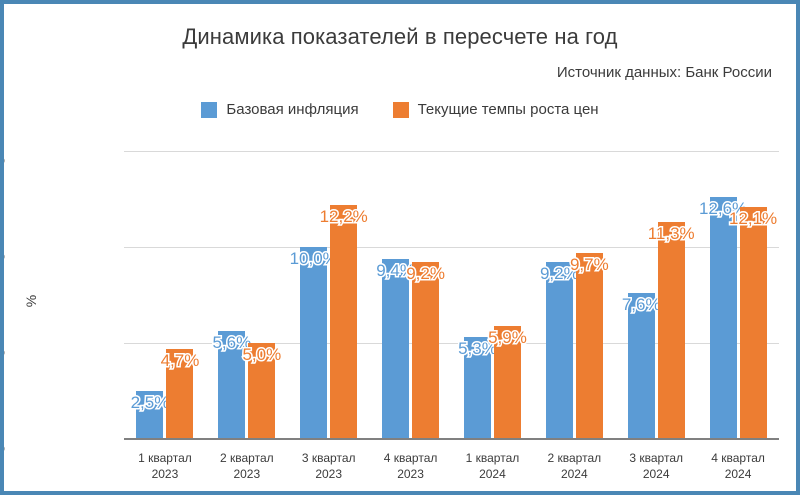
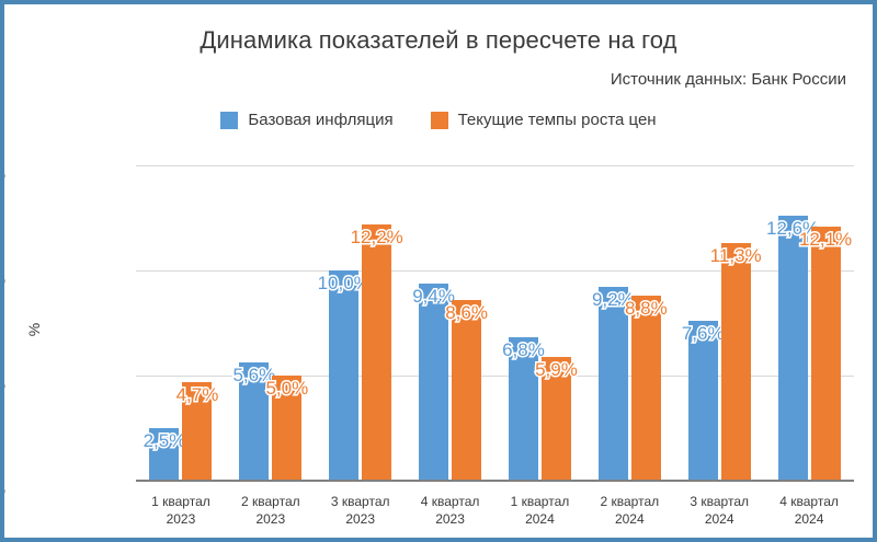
Текущие темпы роста цен/4 квартал 2023: 9,2% -> 8,6%
Базовая инфляция/1 квартал 2024: 5,3% -> 6,8%
Текущие темпы роста цен/2 квартал 2024: 9,7% -> 8,8%
